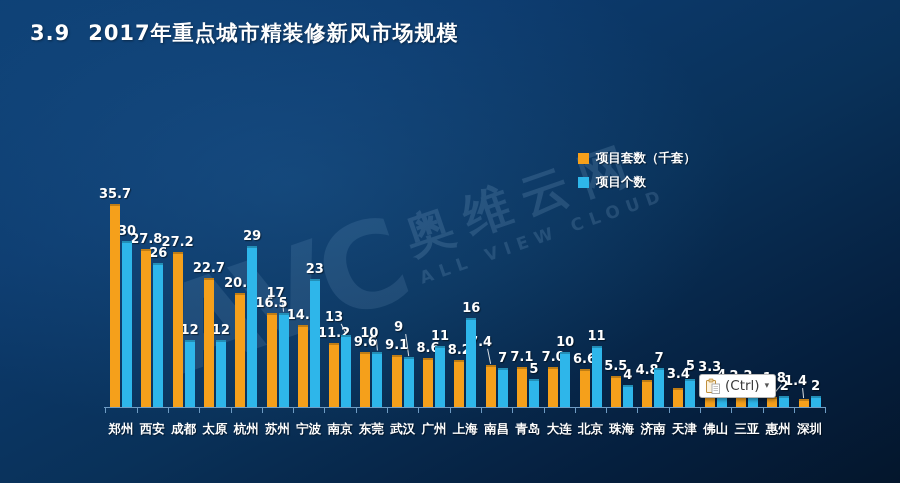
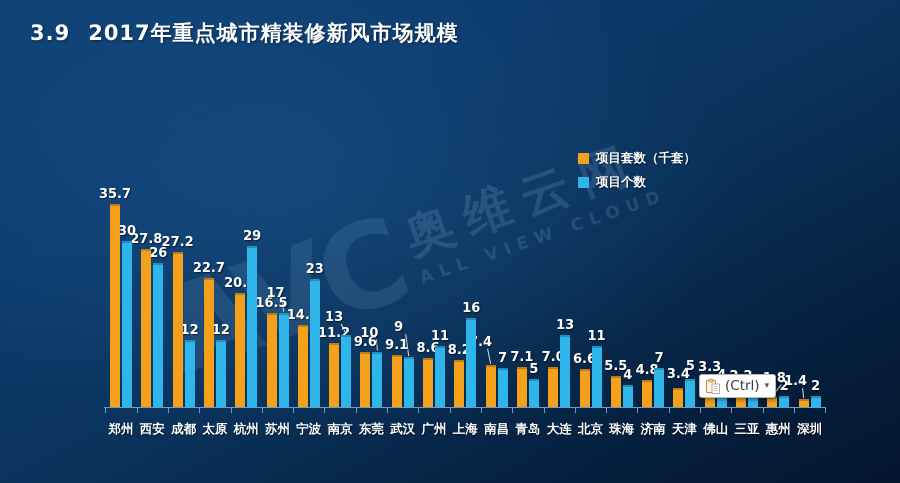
项目个数/大连: 10 -> 13
